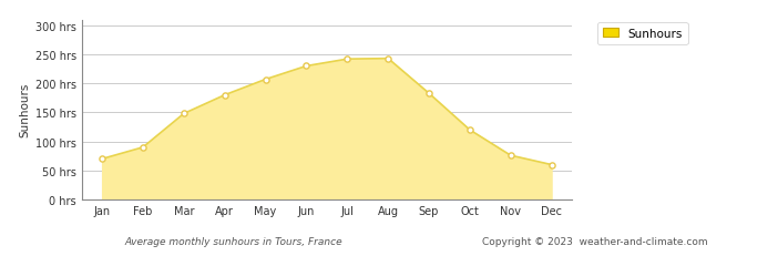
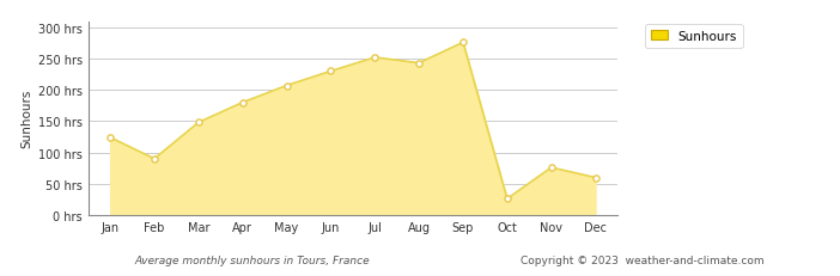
Jan: 70 hrs -> 124 hrs
Jul: 242 hrs -> 252 hrs
Sep: 183 hrs -> 276 hrs
Oct: 120 hrs -> 26 hrs
